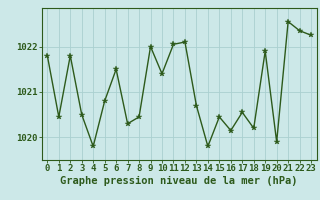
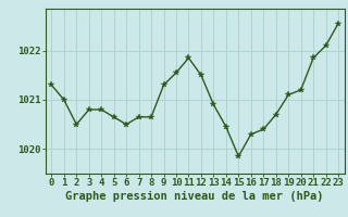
0: 1021.80 -> 1021.30
1: 1020.45 -> 1021.00
2: 1021.80 -> 1020.50
3: 1020.50 -> 1020.80
4: 1019.80 -> 1020.80
5: 1020.80 -> 1020.65
6: 1021.50 -> 1020.50
7: 1020.30 -> 1020.65
8: 1020.45 -> 1020.65
9: 1022.00 -> 1021.30
10: 1021.40 -> 1021.55
11: 1022.05 -> 1021.85
12: 1022.10 -> 1021.50
13: 1020.70 -> 1020.90
14: 1019.80 -> 1020.45
15: 1020.45 -> 1019.85
16: 1020.15 -> 1020.30
17: 1020.55 -> 1020.40
18: 1020.20 -> 1020.70
19: 1021.90 -> 1021.10
20: 1019.90 -> 1021.20
21: 1022.55 -> 1021.85
22: 1022.35 -> 1022.10
23: 1022.25 -> 1022.55
